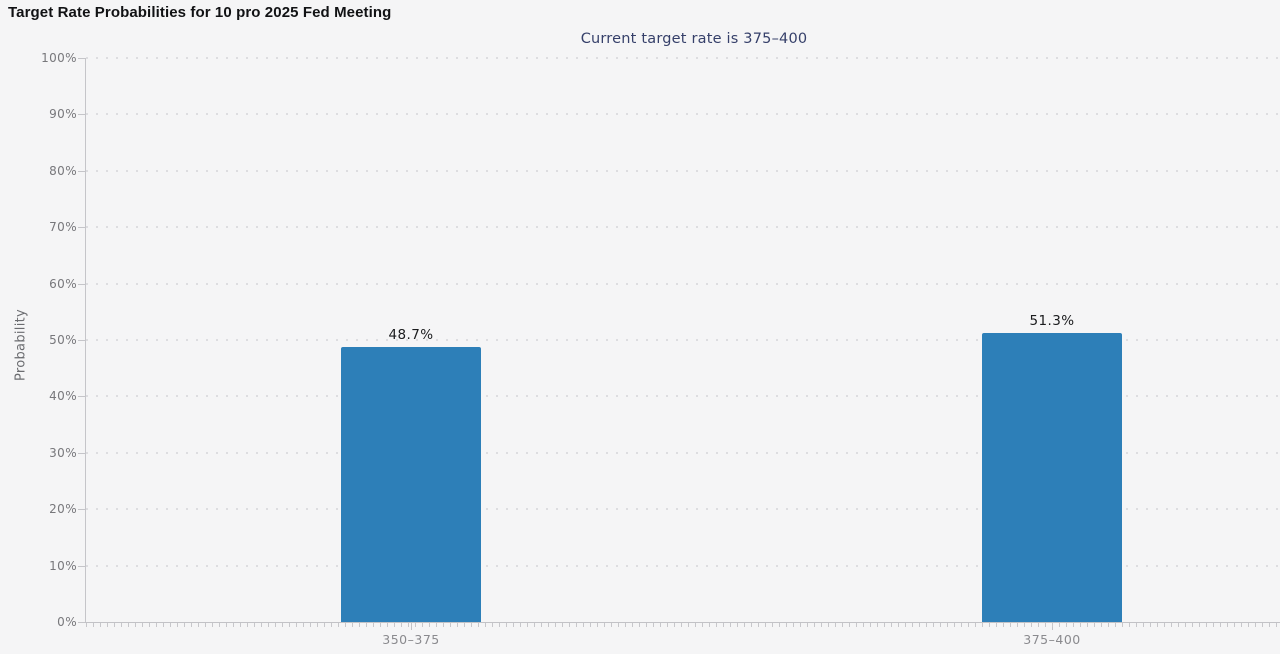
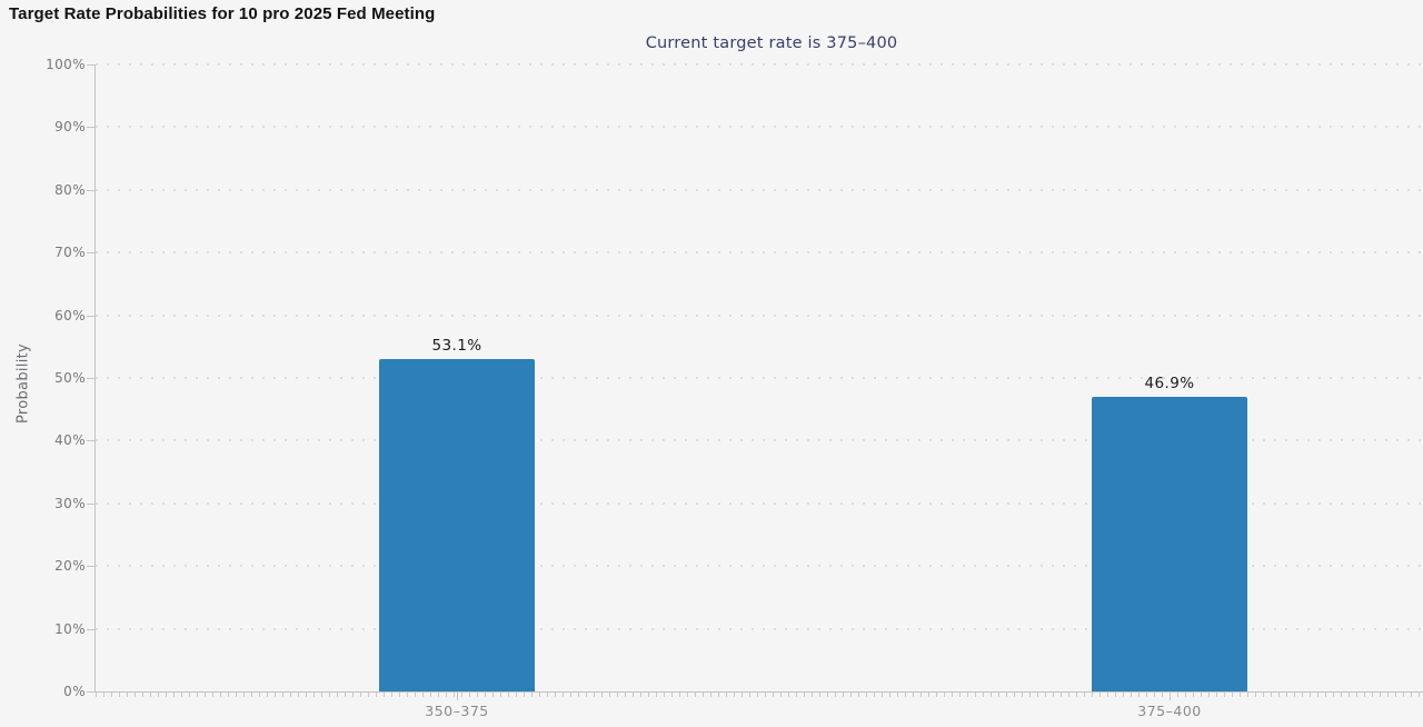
350–375: 48.7% -> 53.1%
375–400: 51.3% -> 46.9%
